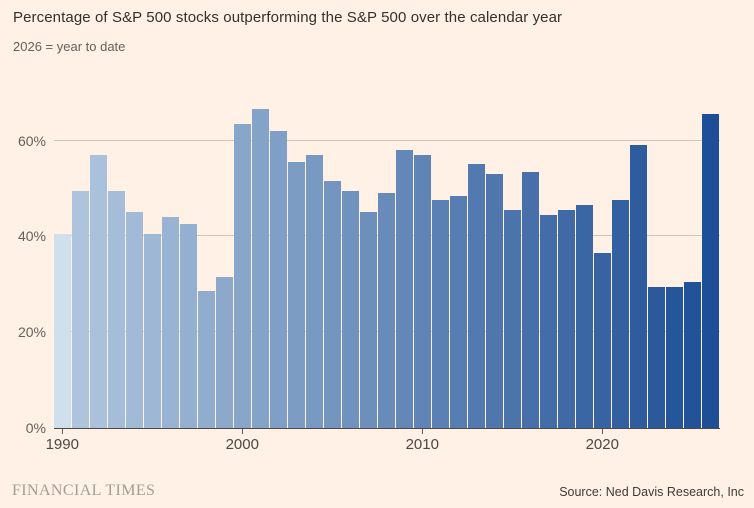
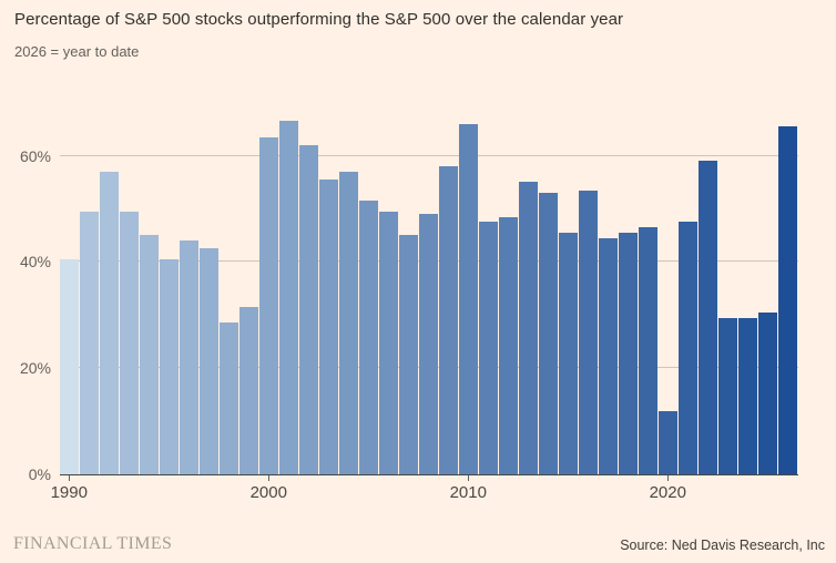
2010: 57% -> 66%
2020: 36% -> 12%
